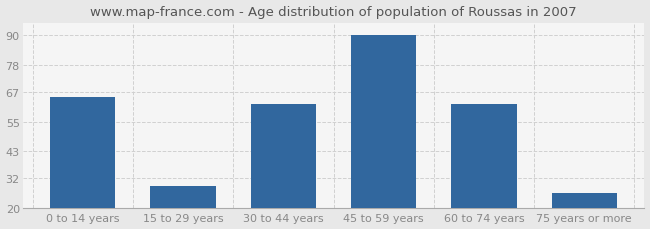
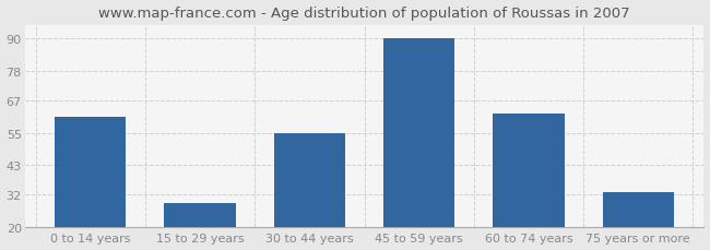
0 to 14 years: 65 -> 61
30 to 44 years: 62 -> 55
75 years or more: 26 -> 33
